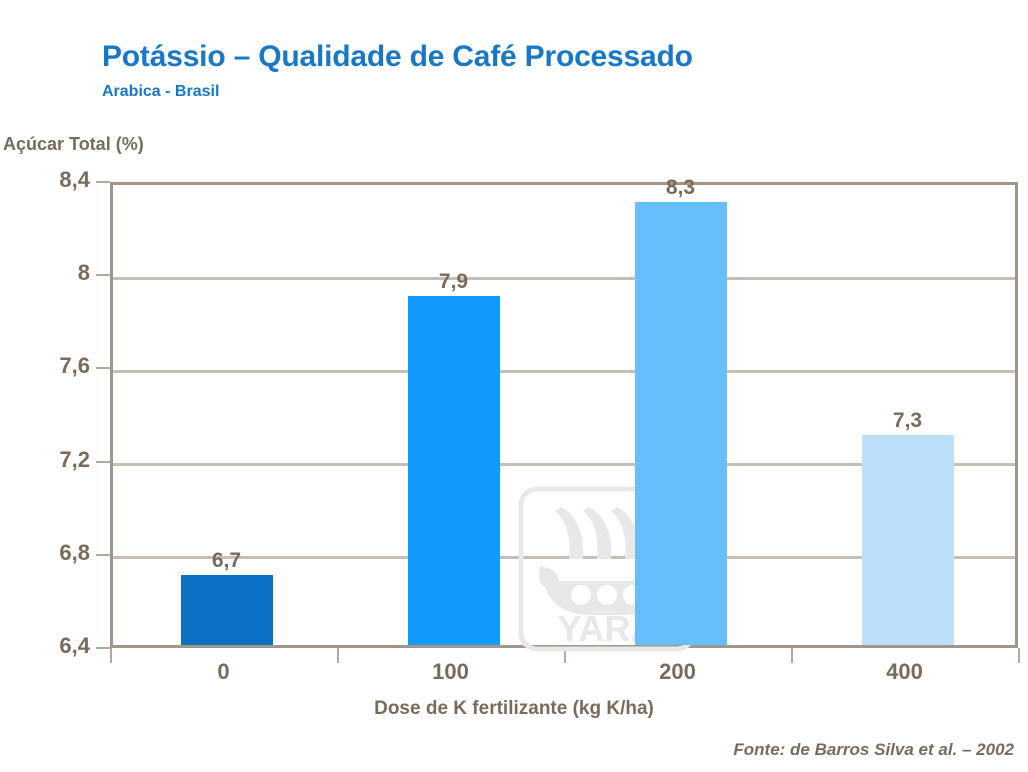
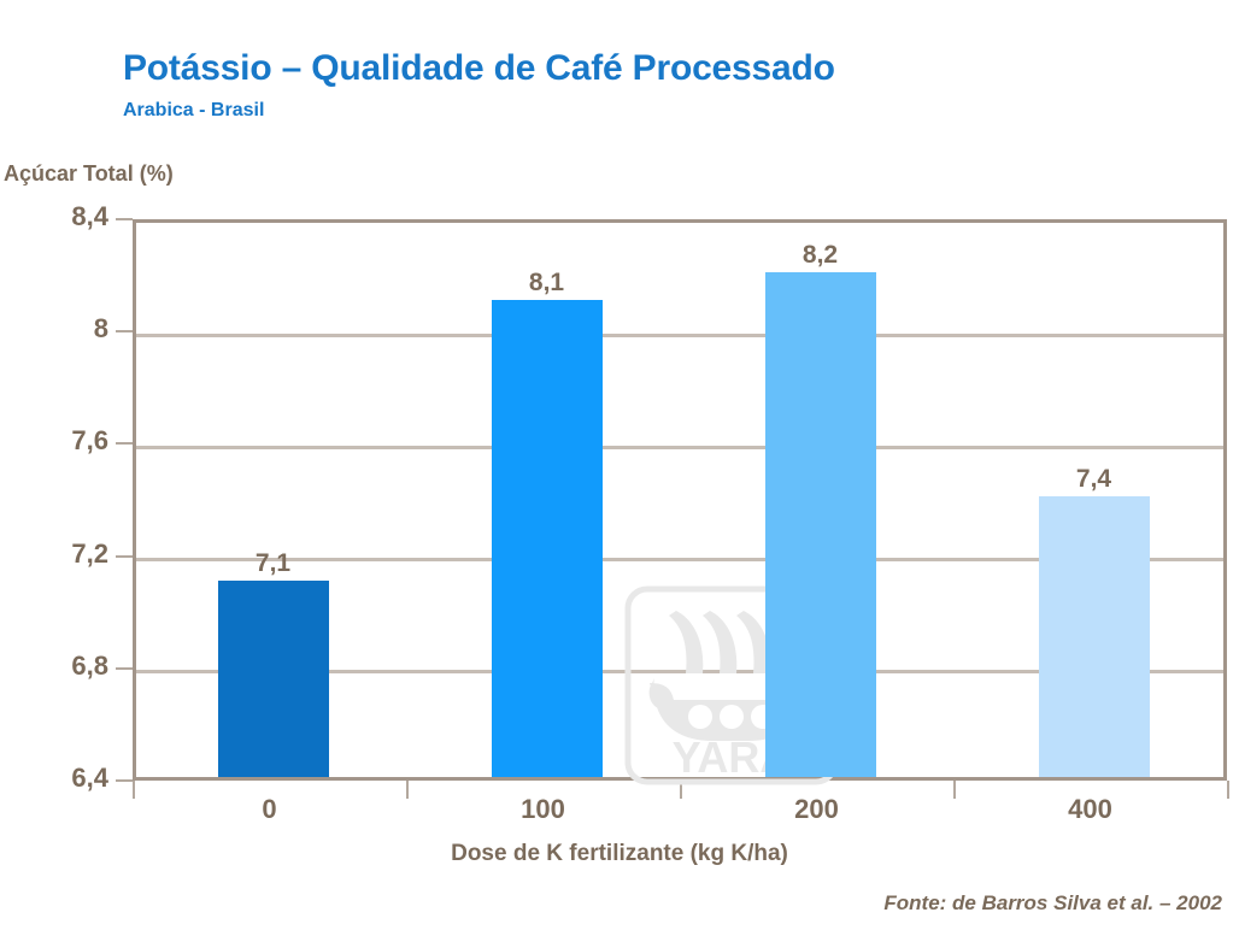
0: 6,7 -> 7,1
100: 7,9 -> 8,1
200: 8,3 -> 8,2
400: 7,3 -> 7,4
